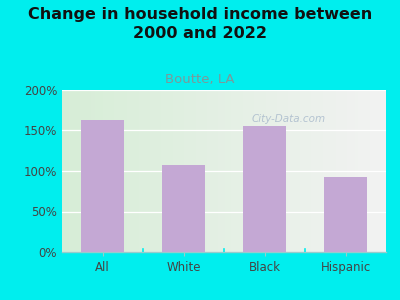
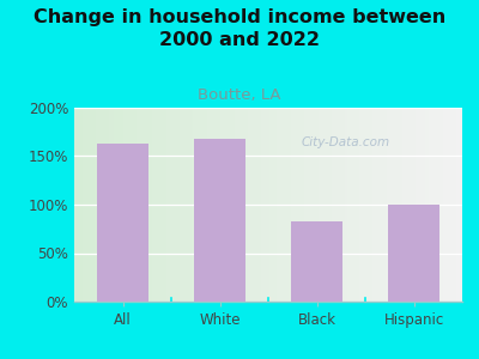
White: 108% -> 168%
Black: 156% -> 83%
Hispanic: 92% -> 100%
